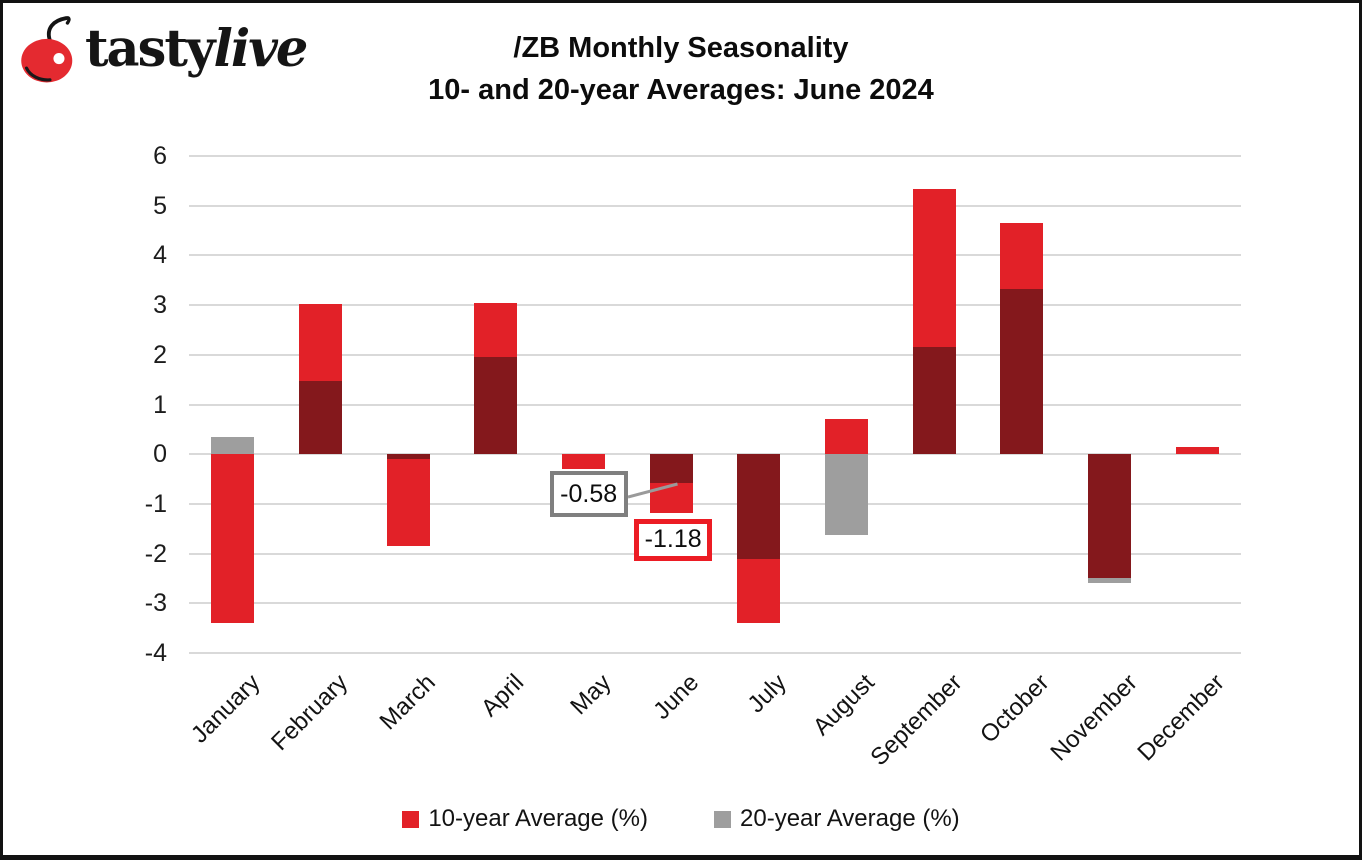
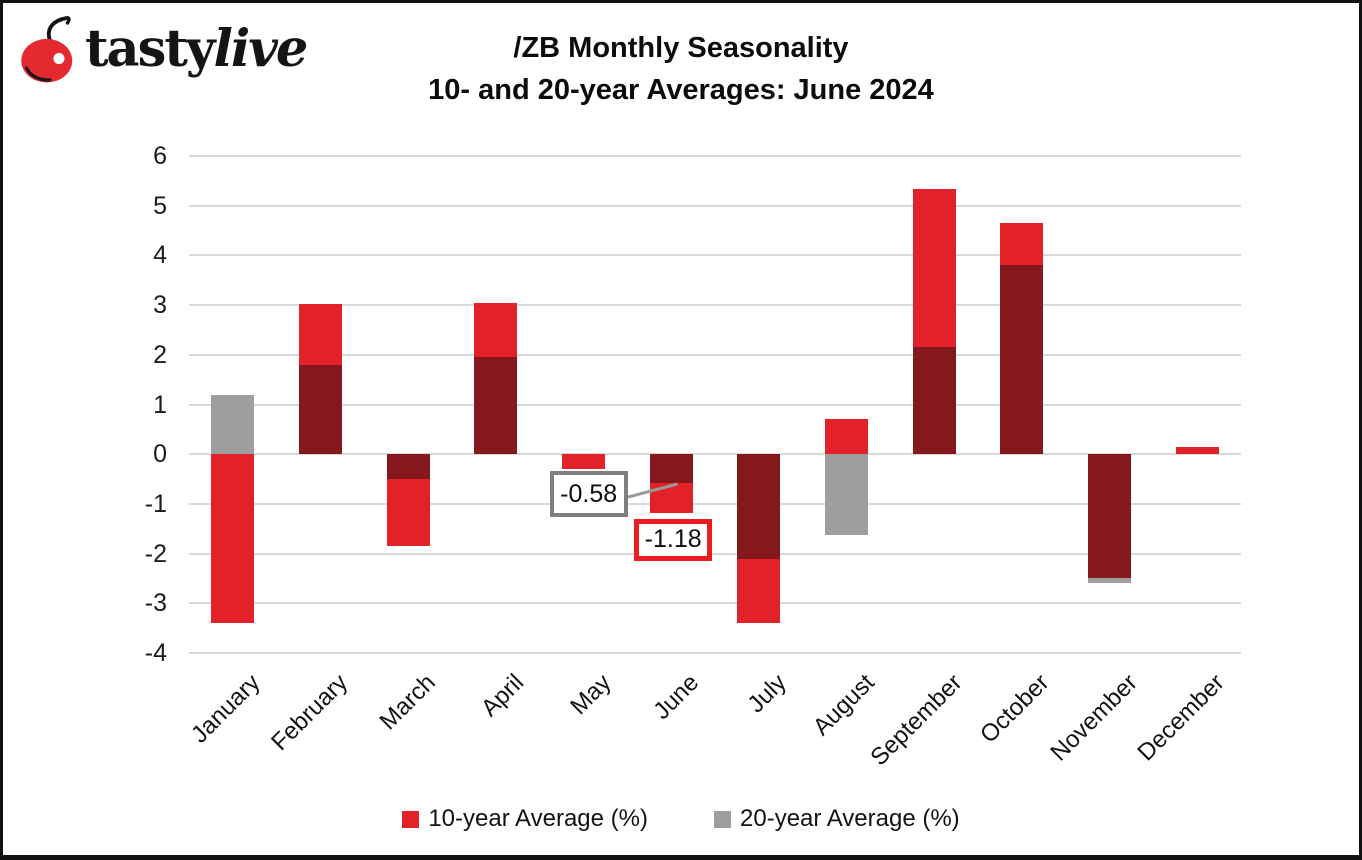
20-year Average (%)/January: 0.3 -> 1.2
20-year Average (%)/February: 1.5 -> 1.8
20-year Average (%)/March: -0.1 -> -0.5
20-year Average (%)/October: 3.3 -> 3.8
